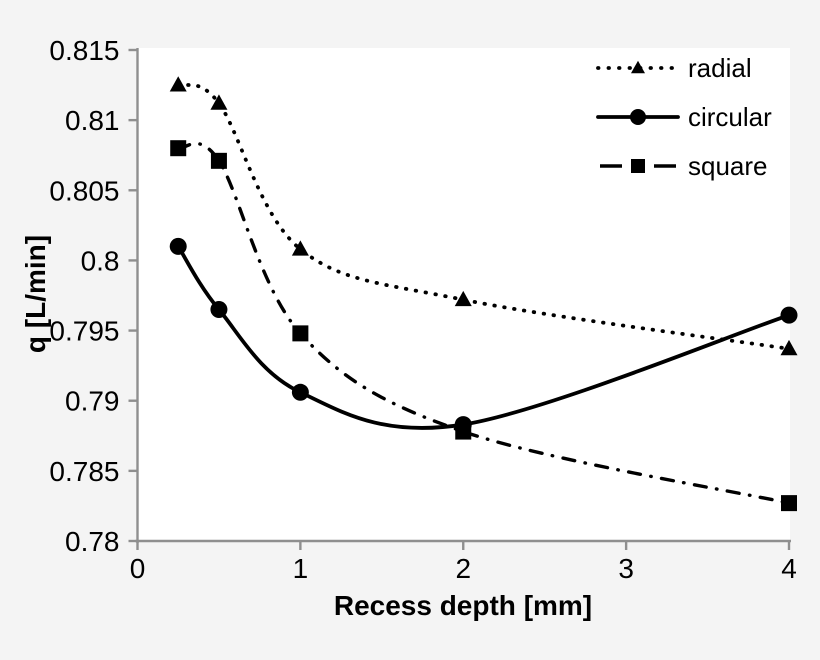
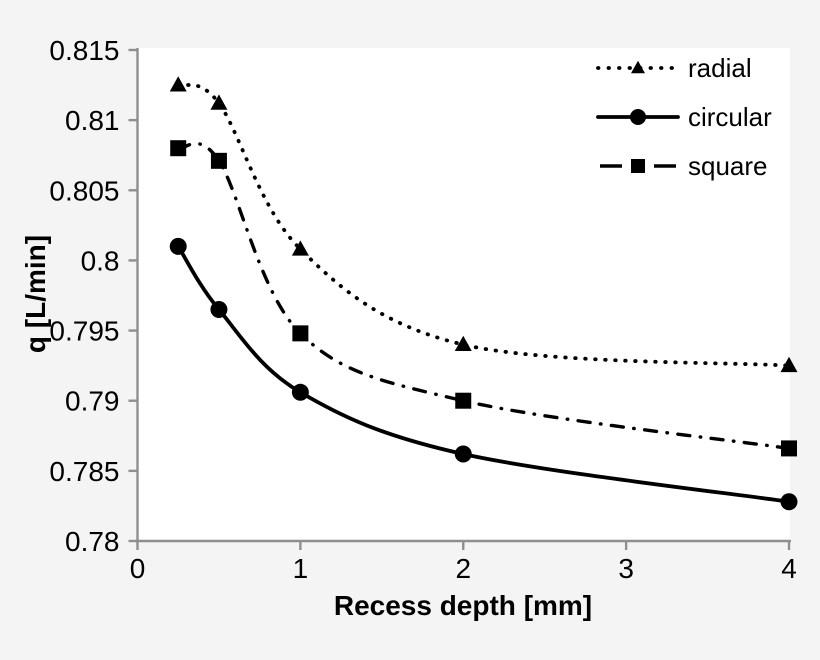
radial/2: 0.7972 -> 0.7940
circular/2: 0.7883 -> 0.7862
square/2: 0.7878 -> 0.7900
radial/4: 0.7937 -> 0.7925
circular/4: 0.7961 -> 0.7828
square/4: 0.7827 -> 0.7866
